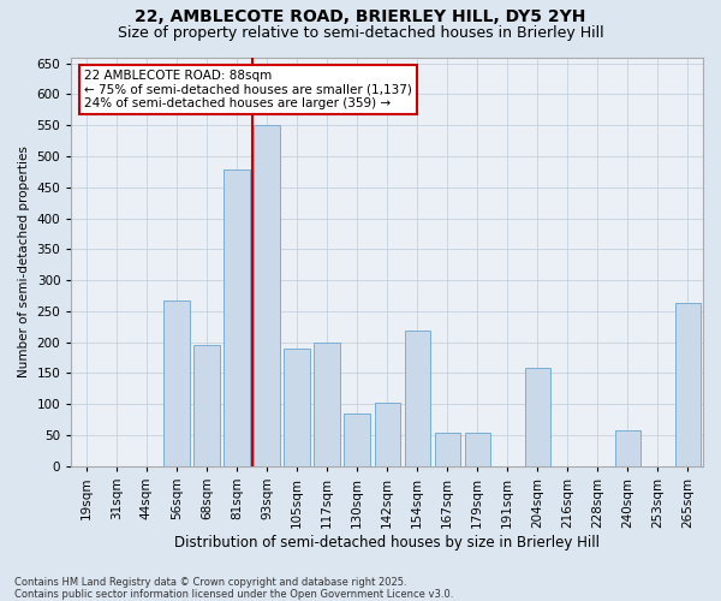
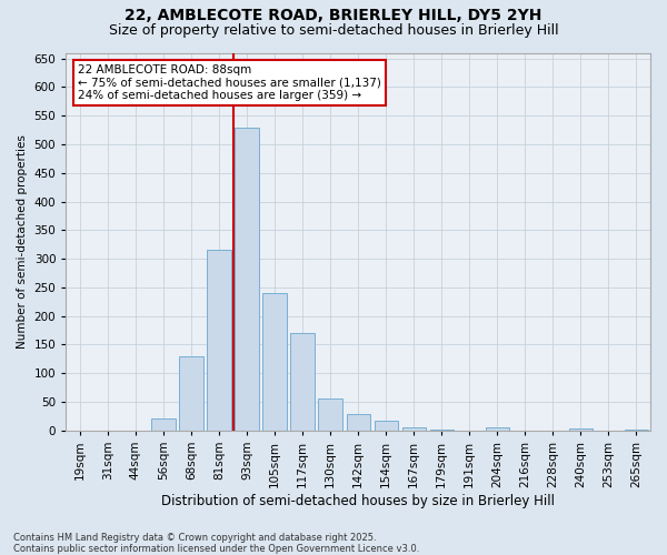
56sqm: 268 -> 20
68sqm: 196 -> 130
81sqm: 478 -> 315
93sqm: 550 -> 530
105sqm: 190 -> 240
117sqm: 200 -> 170
130sqm: 84 -> 55
142sqm: 102 -> 28
154sqm: 218 -> 18
167sqm: 54 -> 5
179sqm: 54 -> 2
204sqm: 158 -> 5
240sqm: 58 -> 3
265sqm: 264 -> 2
